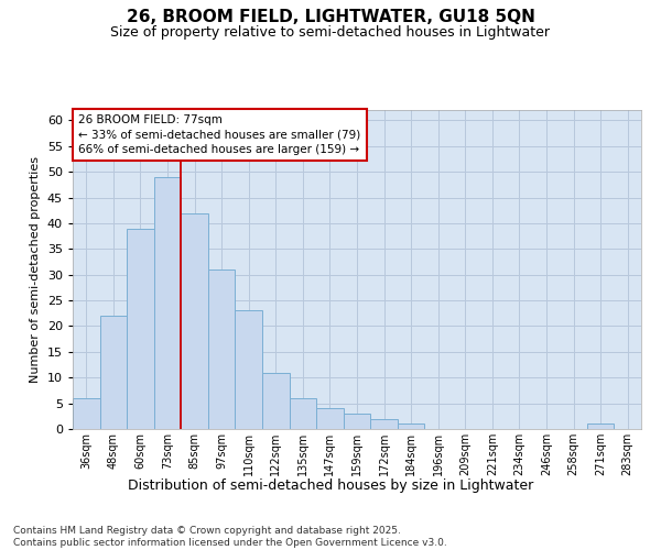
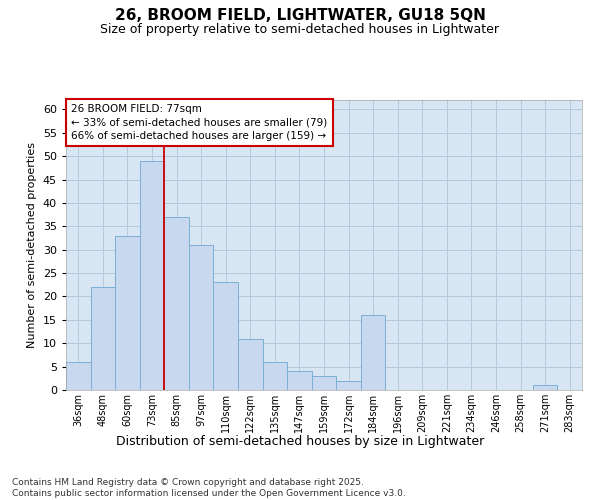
60sqm: 39 -> 33
85sqm: 42 -> 37
184sqm: 1 -> 16
